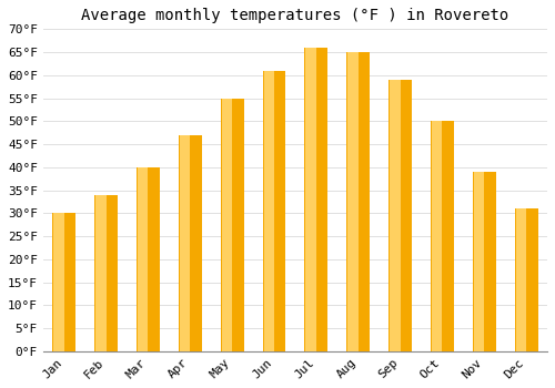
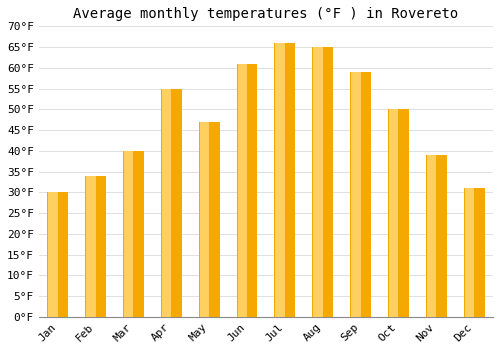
Apr: 47°F -> 55°F
May: 55°F -> 47°F
